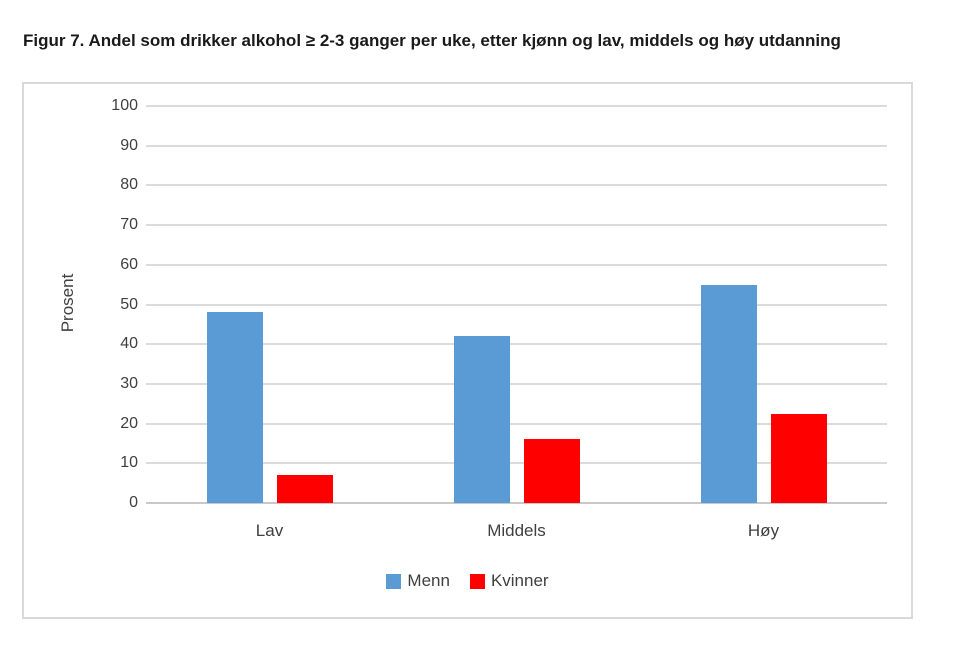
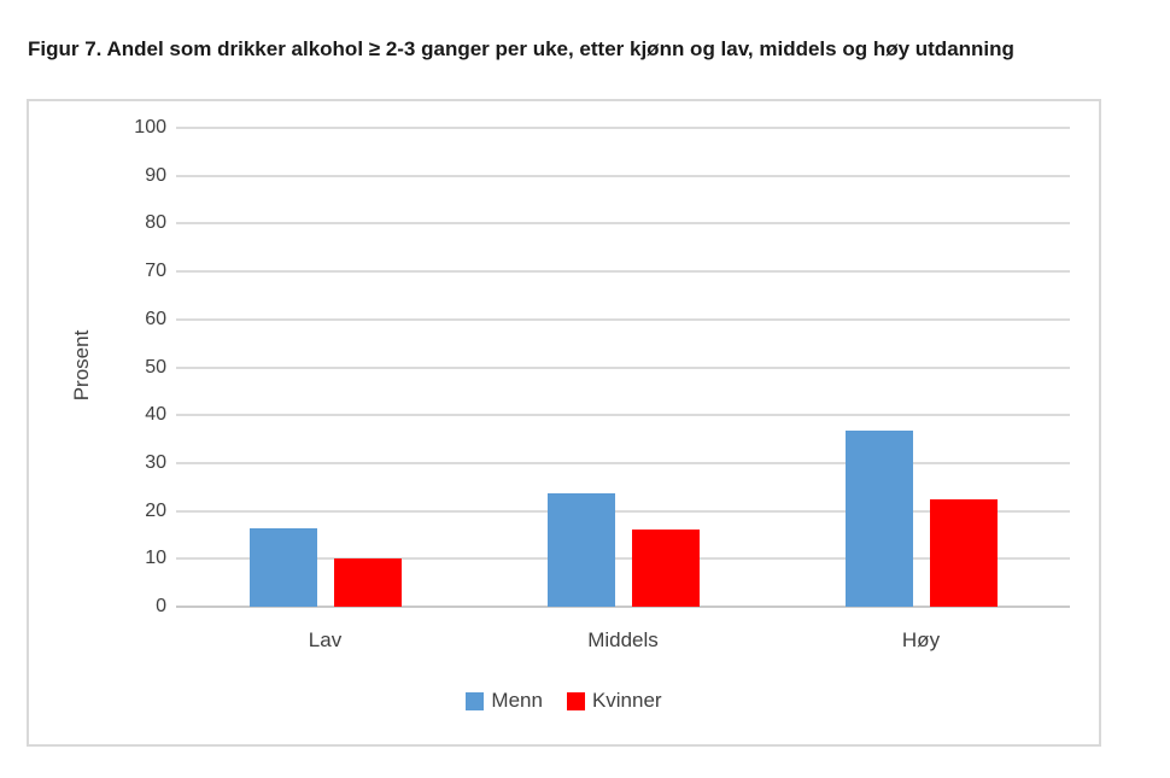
Menn/Lav: 48 -> 16
Kvinner/Lav: 7 -> 10
Menn/Middels: 42 -> 24
Menn/Høy: 55 -> 37
